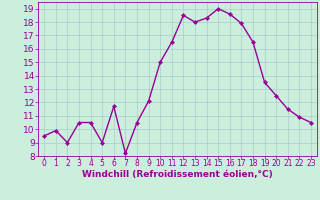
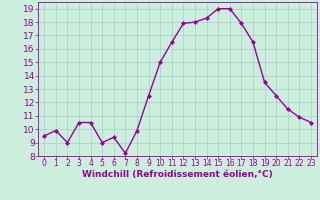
6: 11.7 -> 9.4
8: 10.5 -> 9.9
9: 12.1 -> 12.5
12: 18.5 -> 17.9
16: 18.6 -> 19.0
